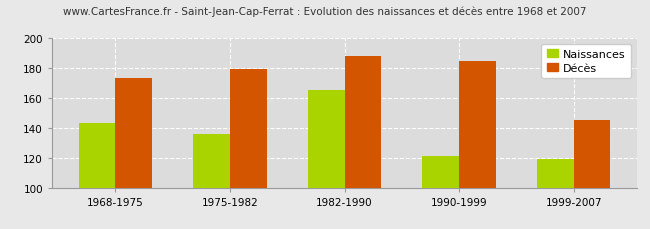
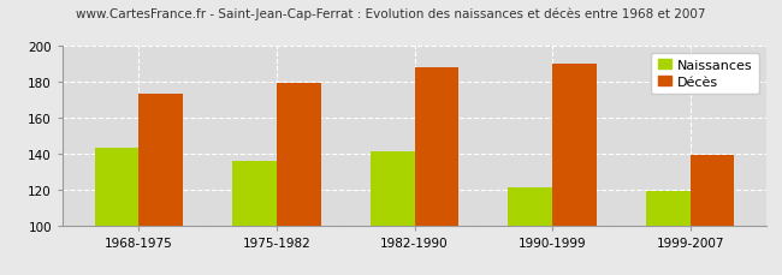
Naissances/1982-1990: 165 -> 141
Décès/1990-1999: 185 -> 190
Décès/1999-2007: 145 -> 139
